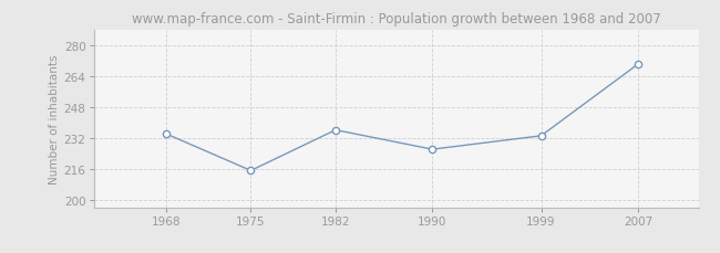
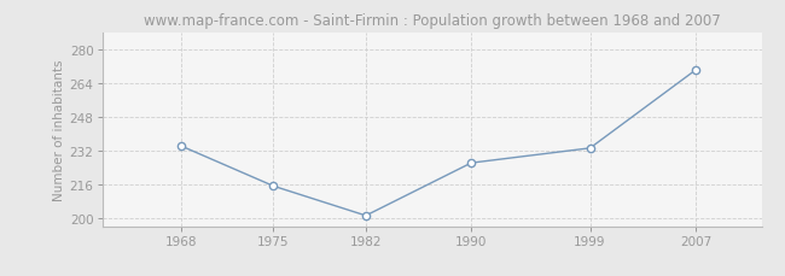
1982: 236 -> 201
